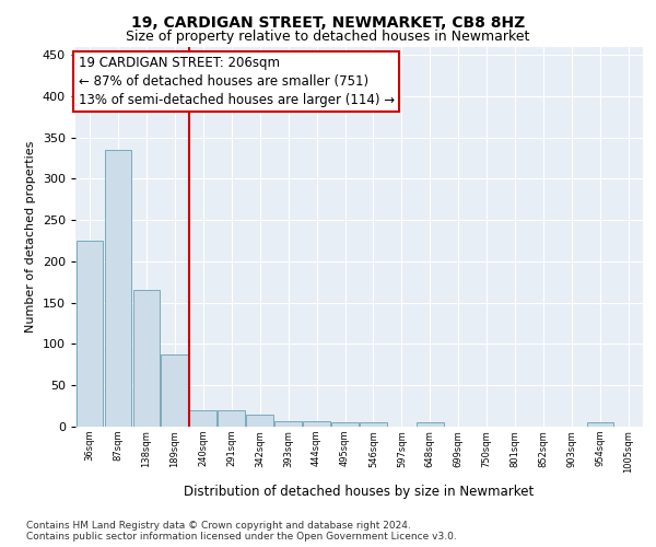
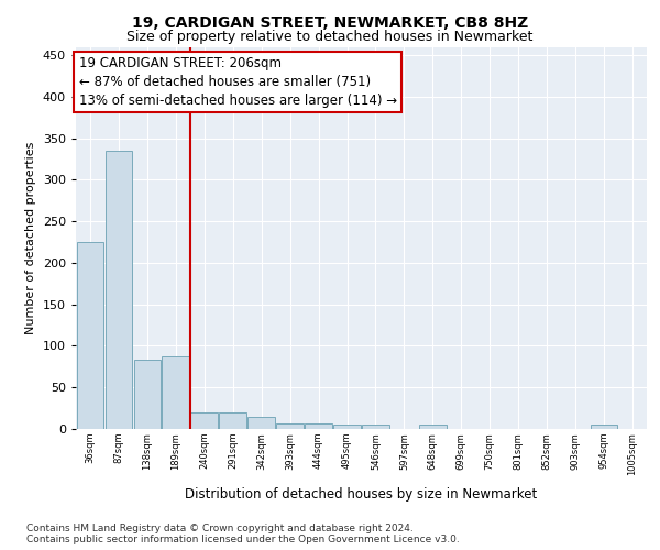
138sqm: 165 -> 84
